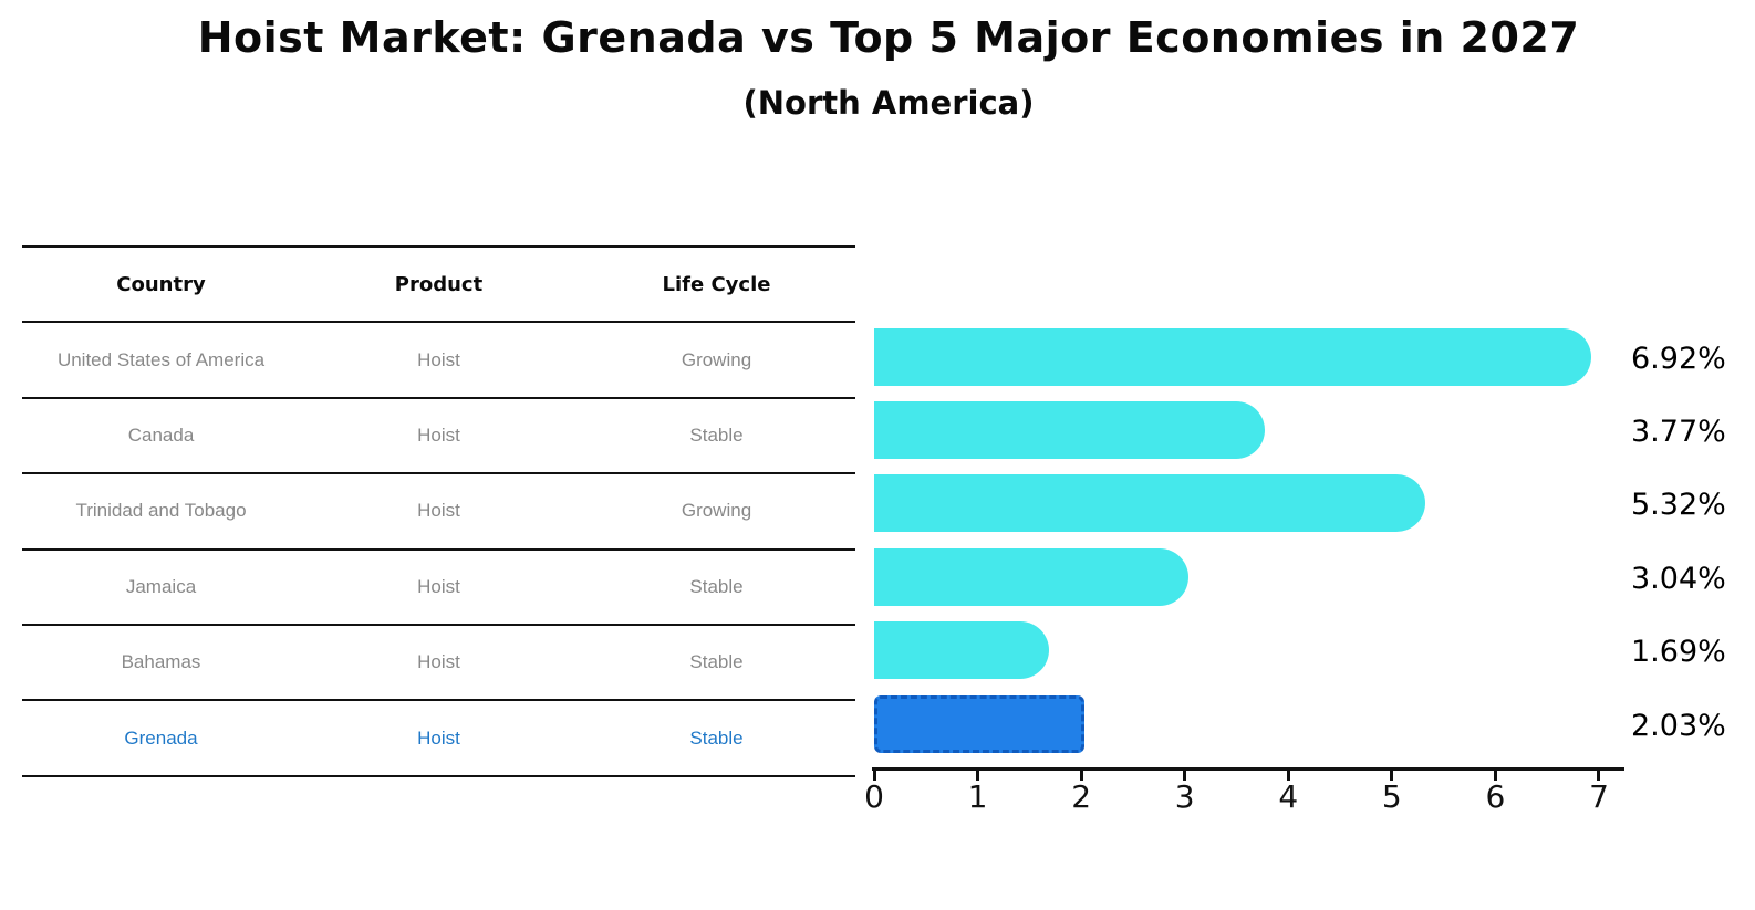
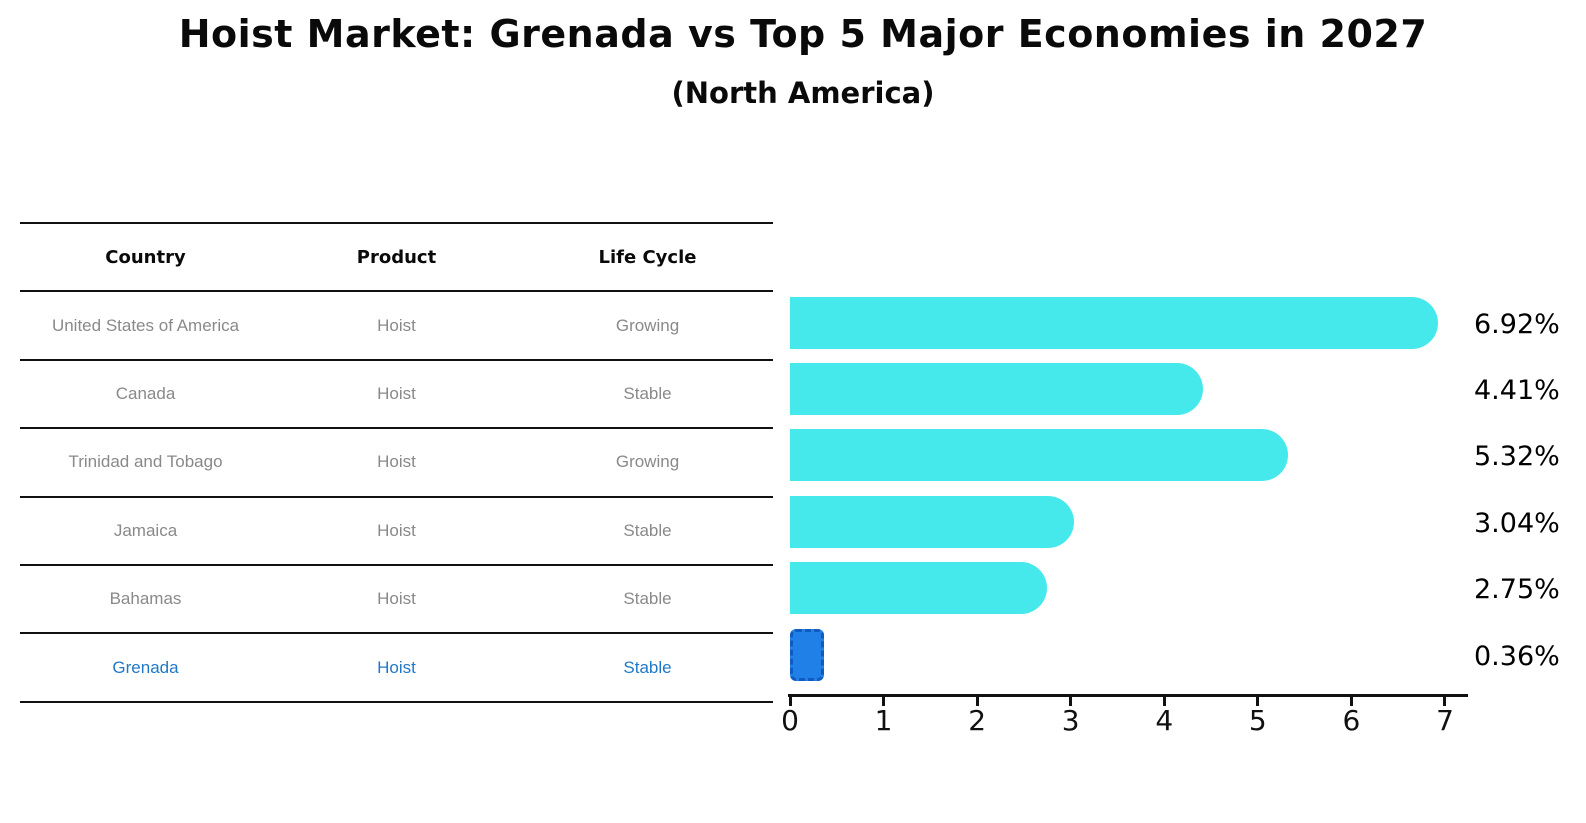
Canada: 3.77% -> 4.41%
Bahamas: 1.69% -> 2.75%
Grenada: 2.03% -> 0.36%
